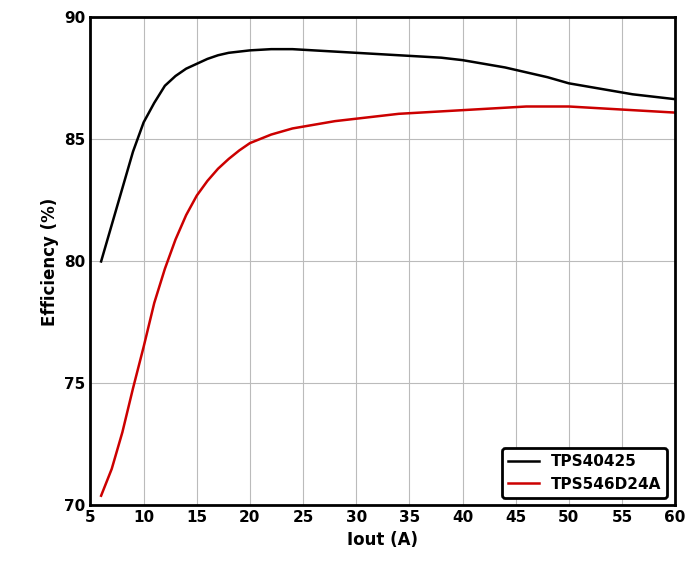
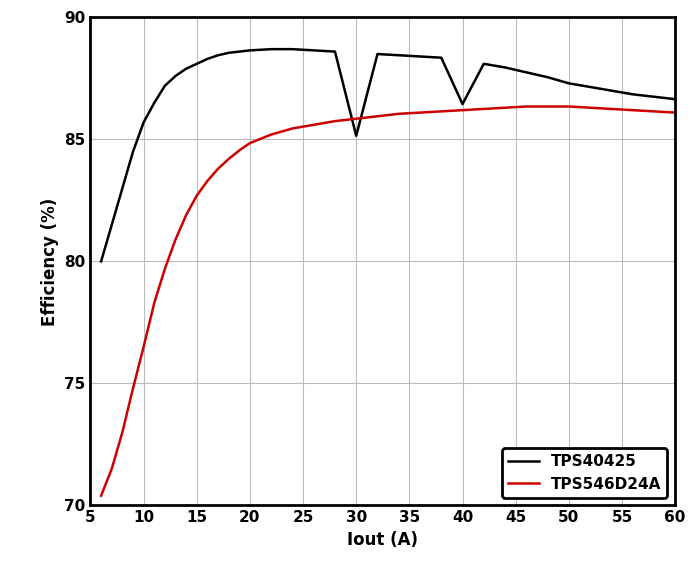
TPS40425/30: 88.55 -> 85.15
TPS40425/40: 88.25 -> 86.45
